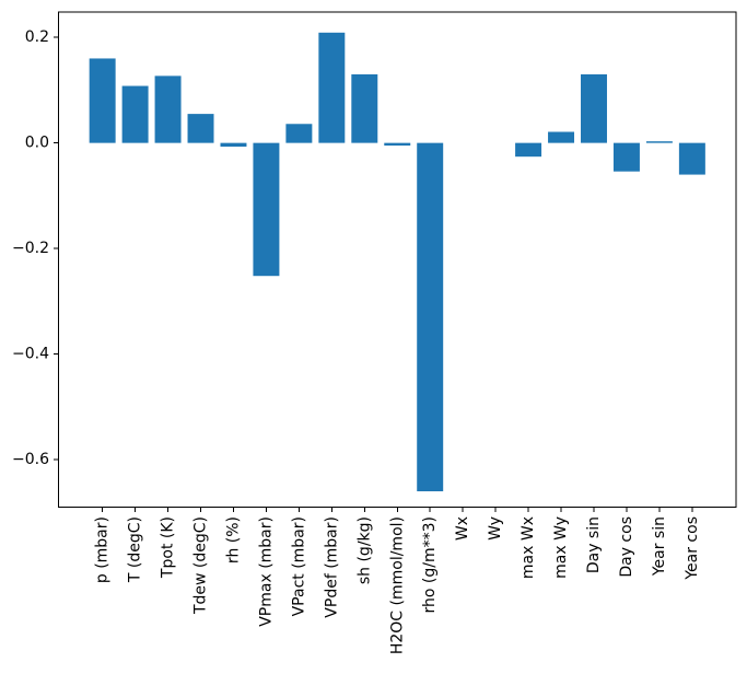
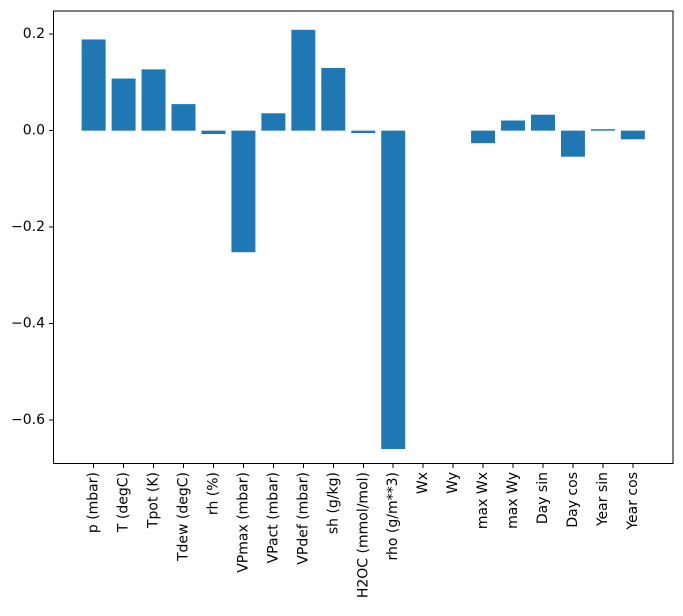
p (mbar): 0.16 -> 0.19
Day sin: 0.13 -> 0.03
Year cos: -0.06 -> -0.02
